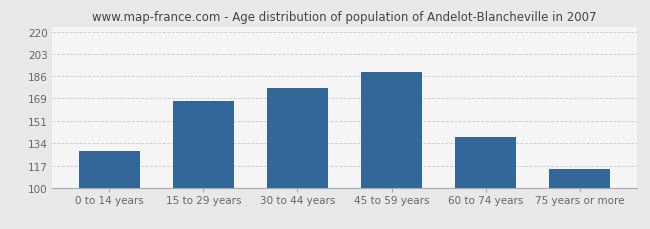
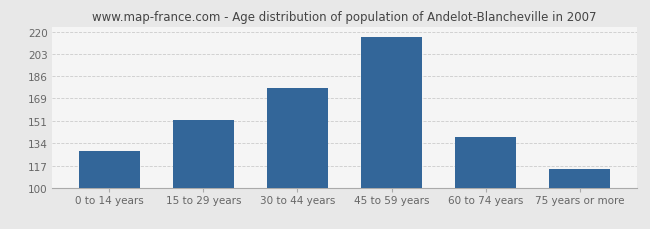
15 to 29 years: 167 -> 152
45 to 59 years: 189 -> 216
